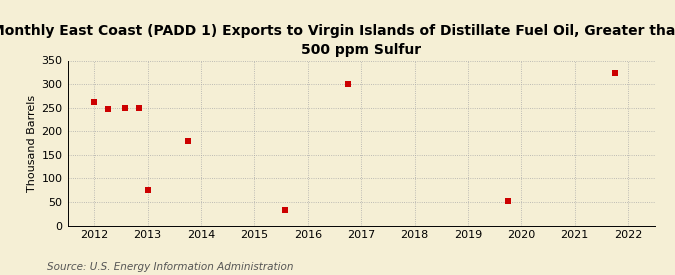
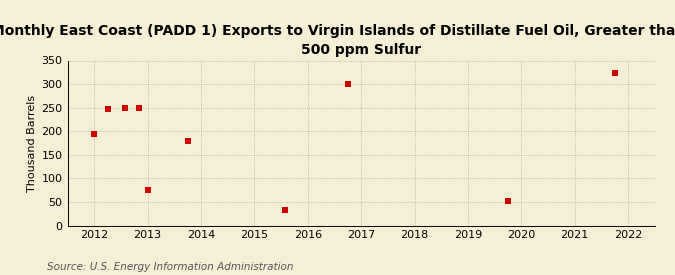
2012: 263 -> 195
